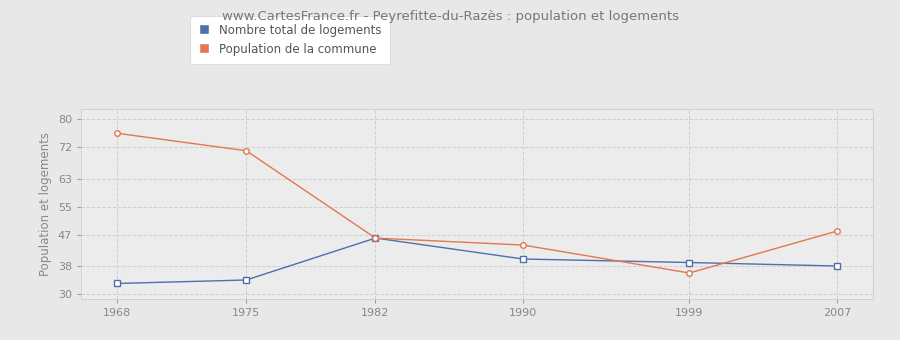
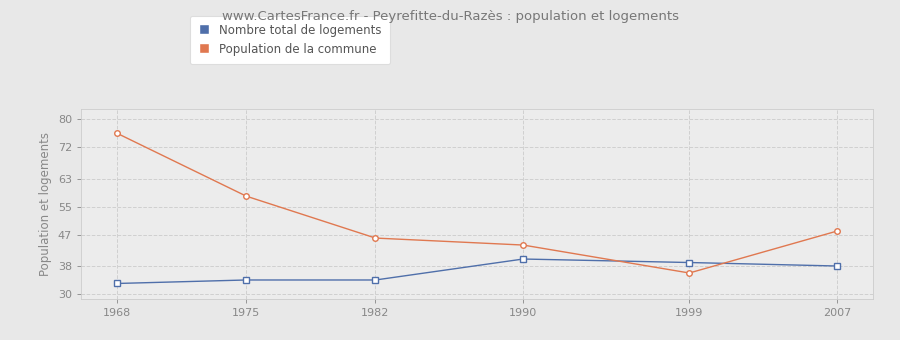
Population de la commune/1975: 71 -> 58
Nombre total de logements/1982: 46 -> 34
